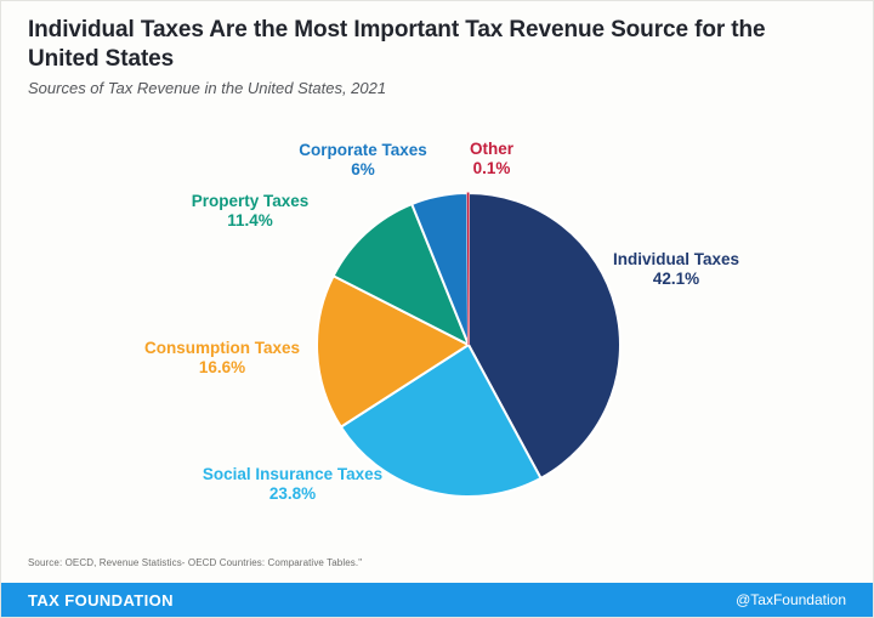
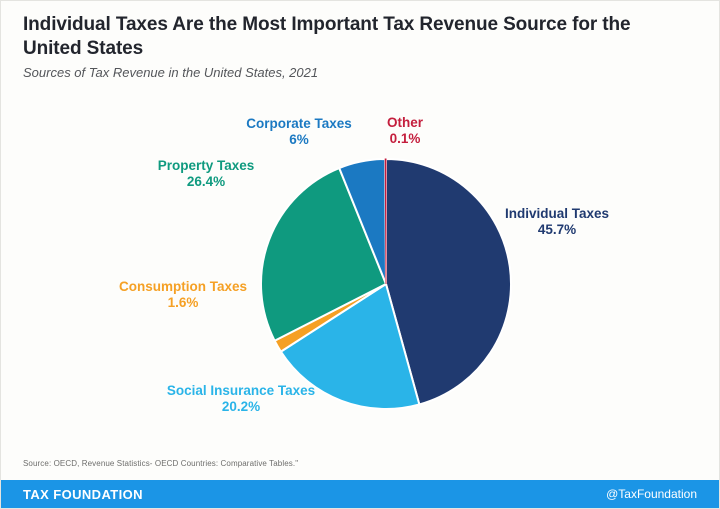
Individual Taxes: 42.1% -> 45.7%
Social Insurance Taxes: 23.8% -> 20.2%
Consumption Taxes: 16.6% -> 1.6%
Property Taxes: 11.4% -> 26.4%
